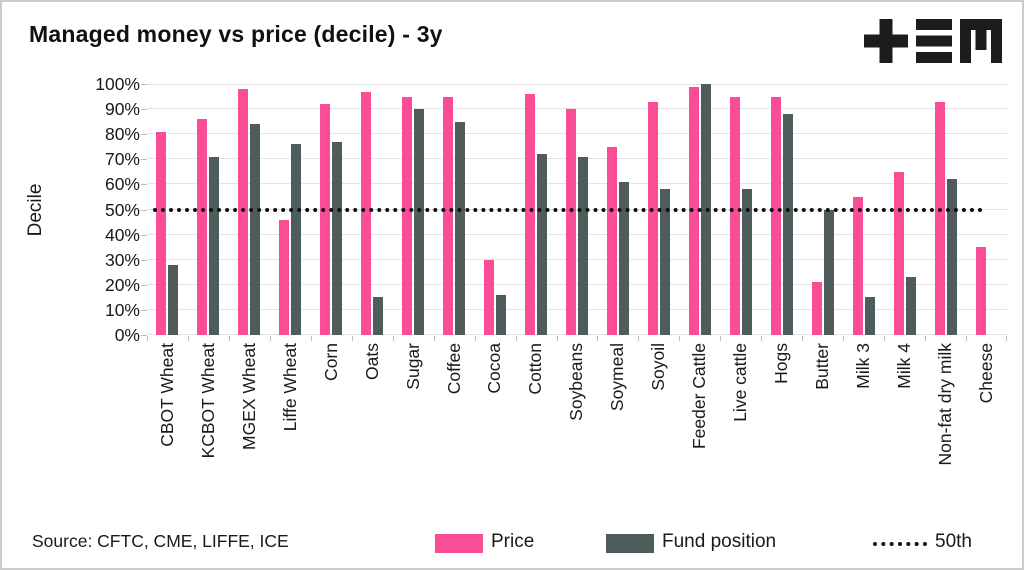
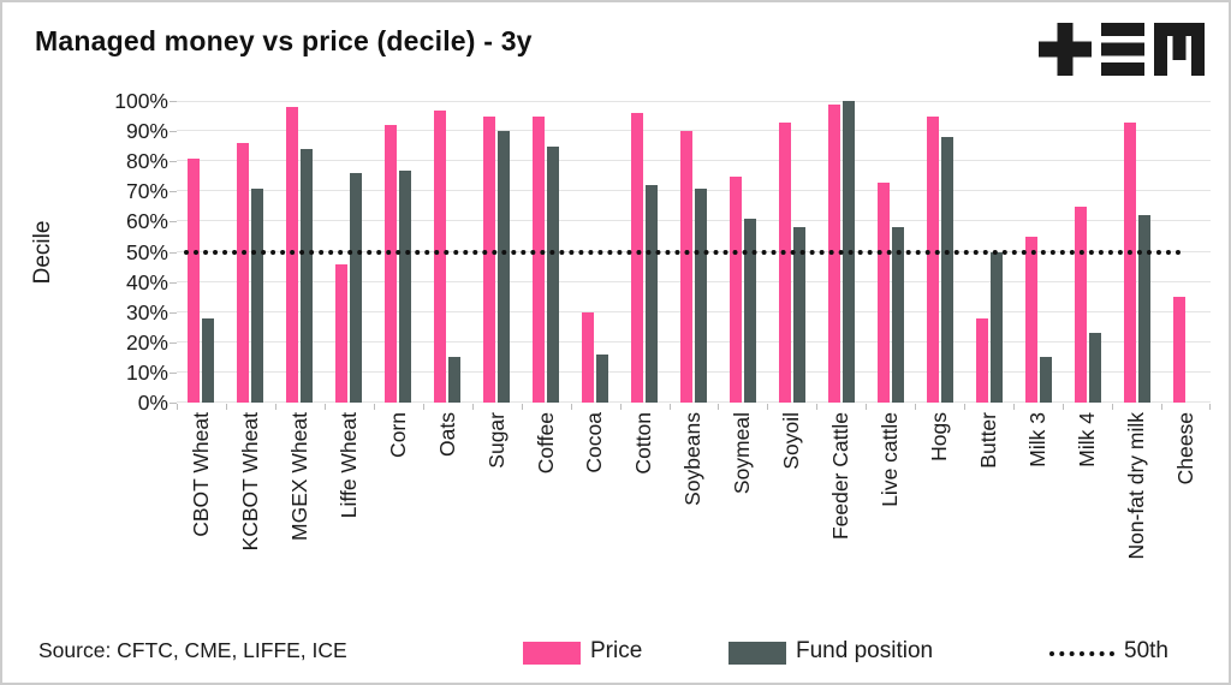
Price/Live cattle: 95% -> 73%
Price/Butter: 21% -> 28%
